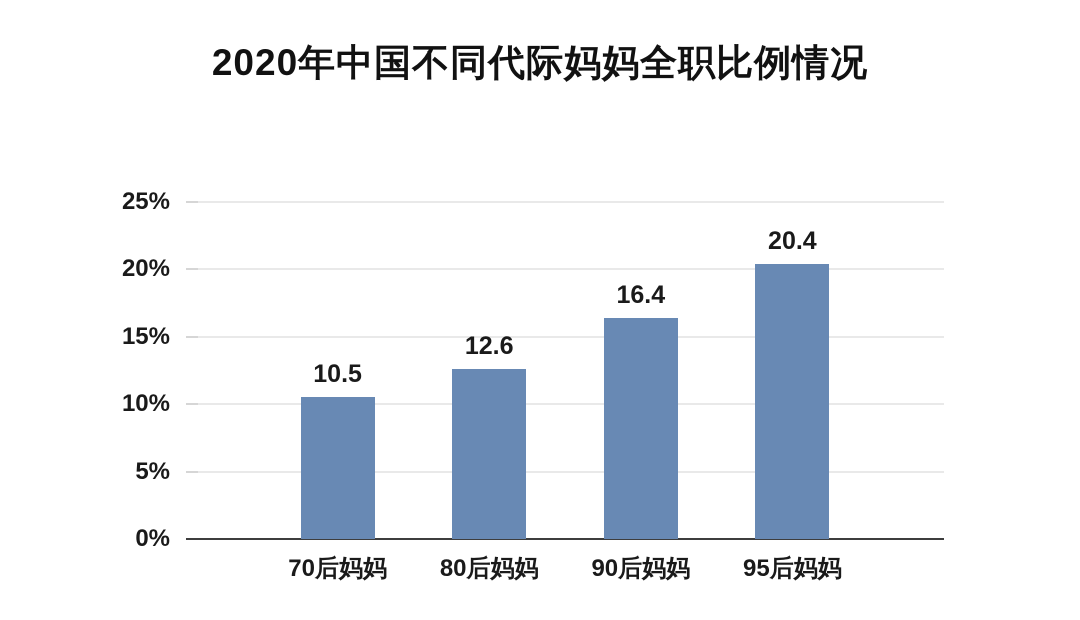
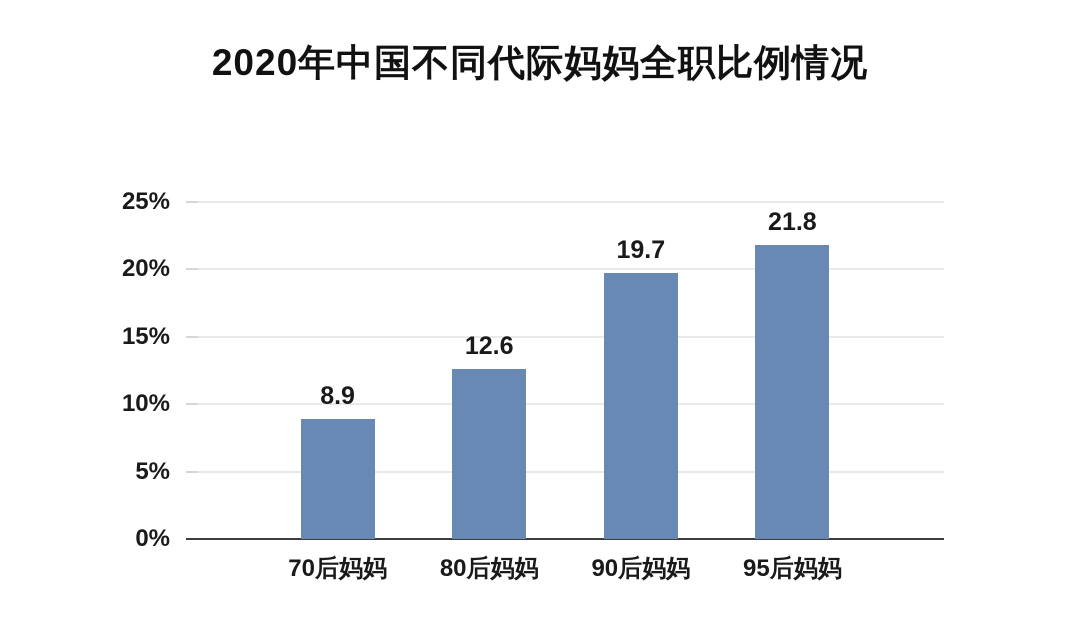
70后妈妈: 10.5 -> 8.9
90后妈妈: 16.4 -> 19.7
95后妈妈: 20.4 -> 21.8
